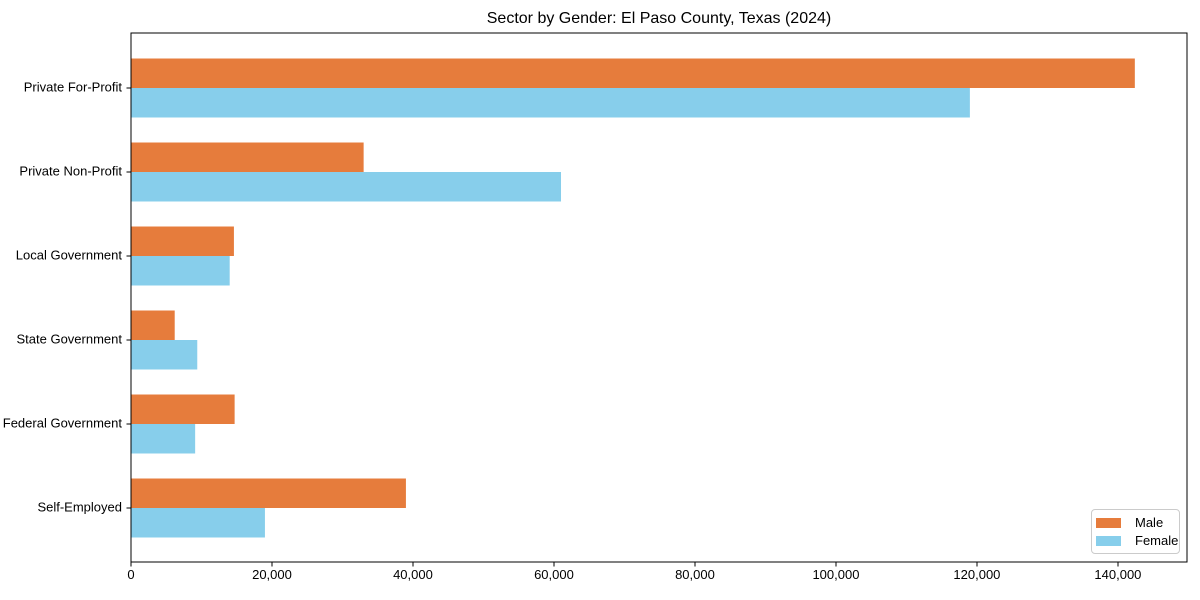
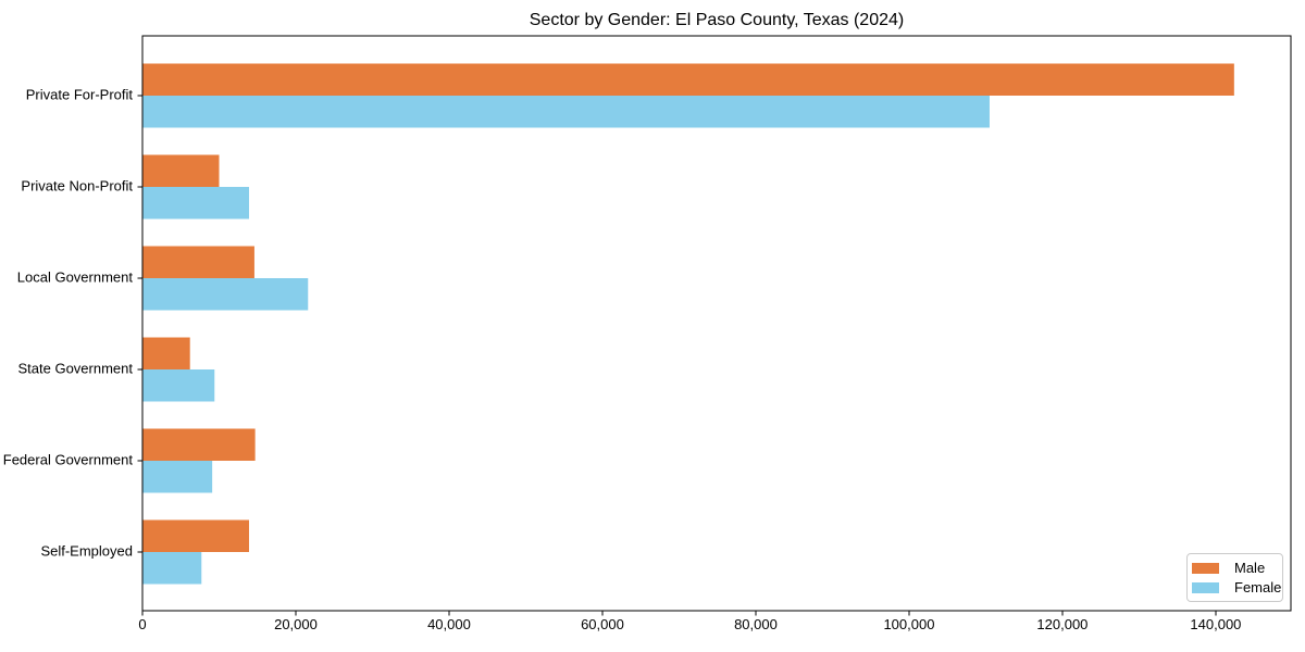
Female/Private For-Profit: 119000 -> 110000
Male/Private Non-Profit: 33000 -> 10000
Female/Private Non-Profit: 61000 -> 14000
Female/Local Government: 14000 -> 22000
Male/Self-Employed: 39000 -> 14000
Female/Self-Employed: 19000 -> 8000
